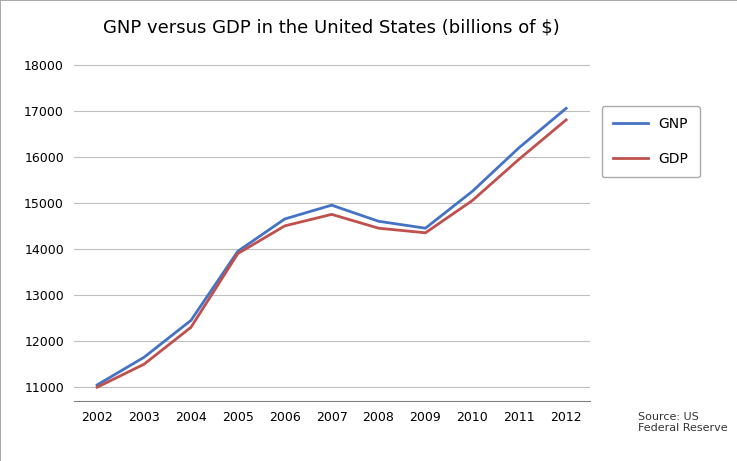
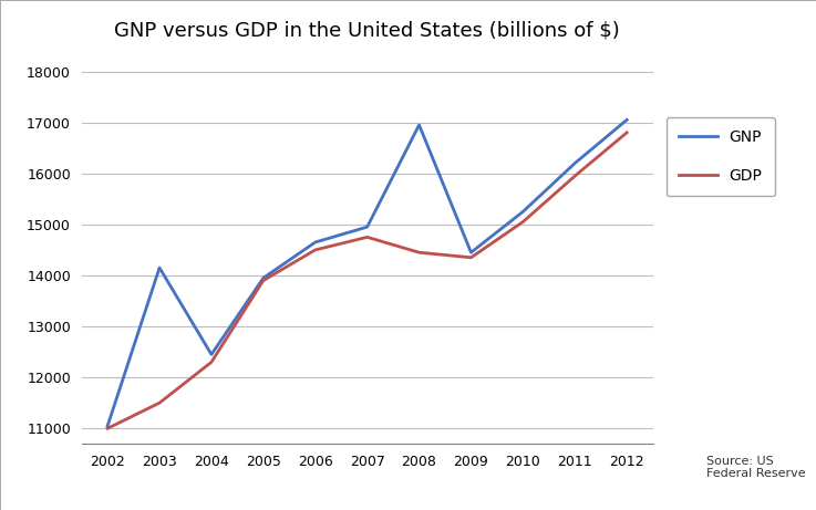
GNP/2003: 11650 -> 14150
GNP/2008: 14600 -> 16950
